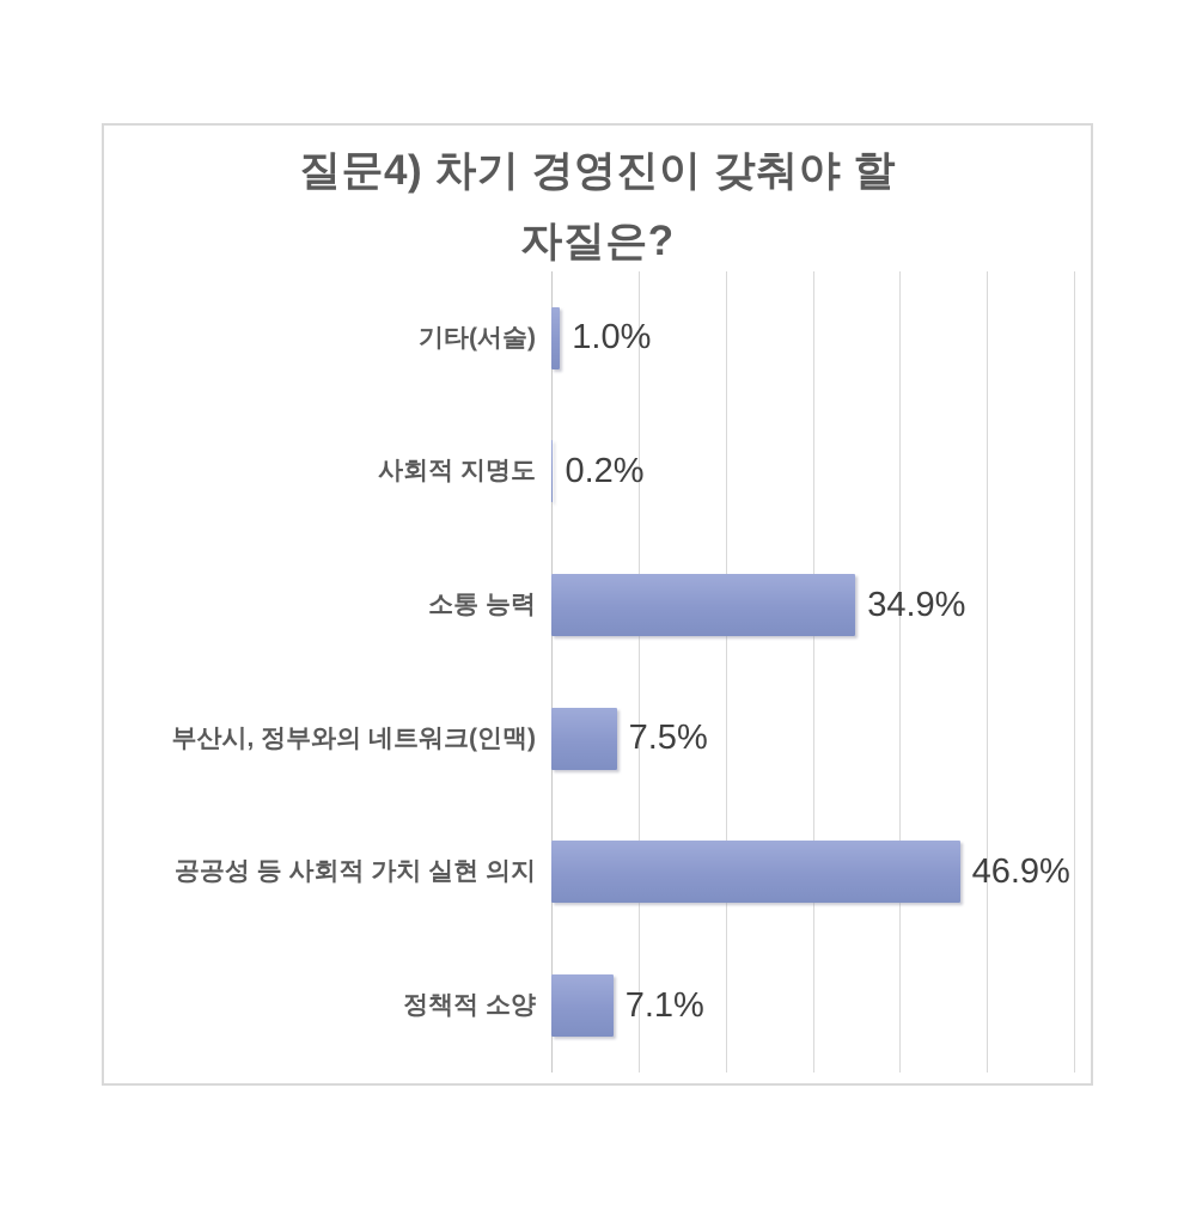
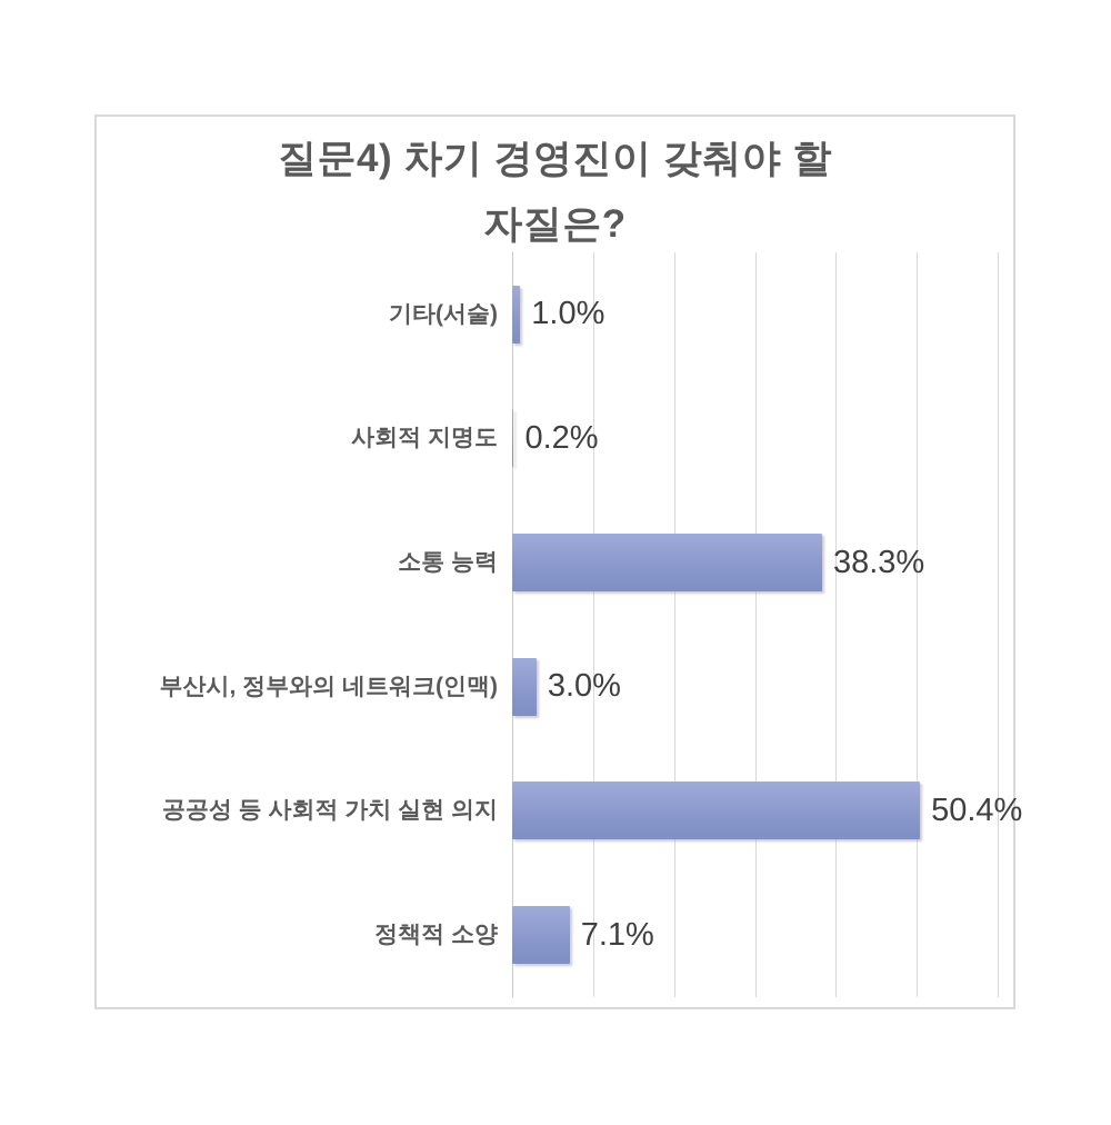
소통 능력: 34.9% -> 38.3%
부산시, 정부와의 네트워크(인맥): 7.5% -> 3.0%
공공성 등 사회적 가치 실현 의지: 46.9% -> 50.4%
